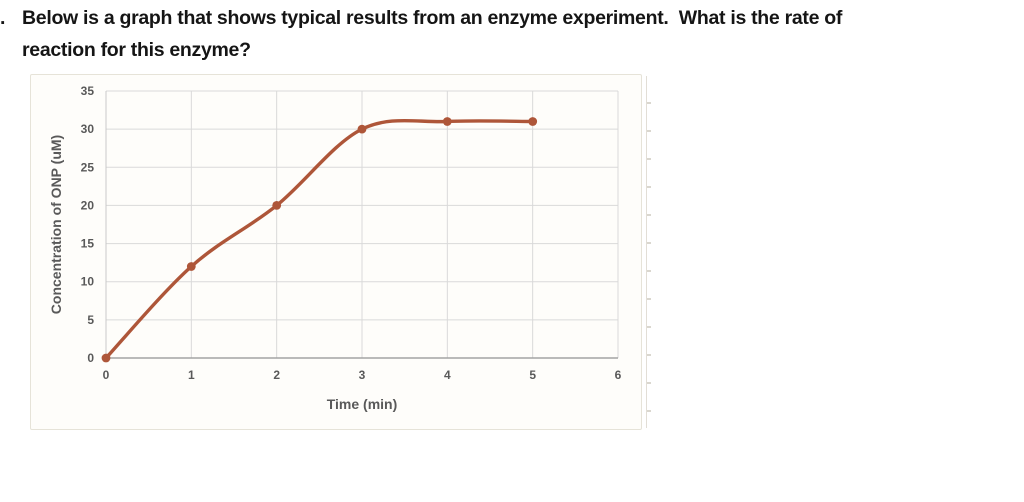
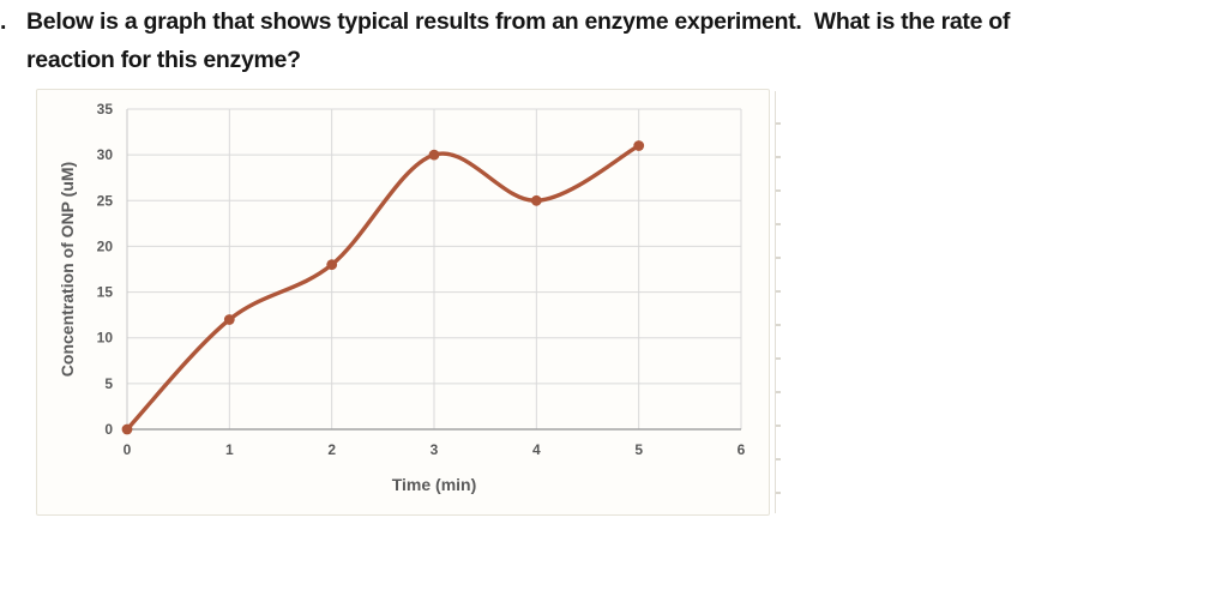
2: 20 -> 18
4: 31 -> 25
